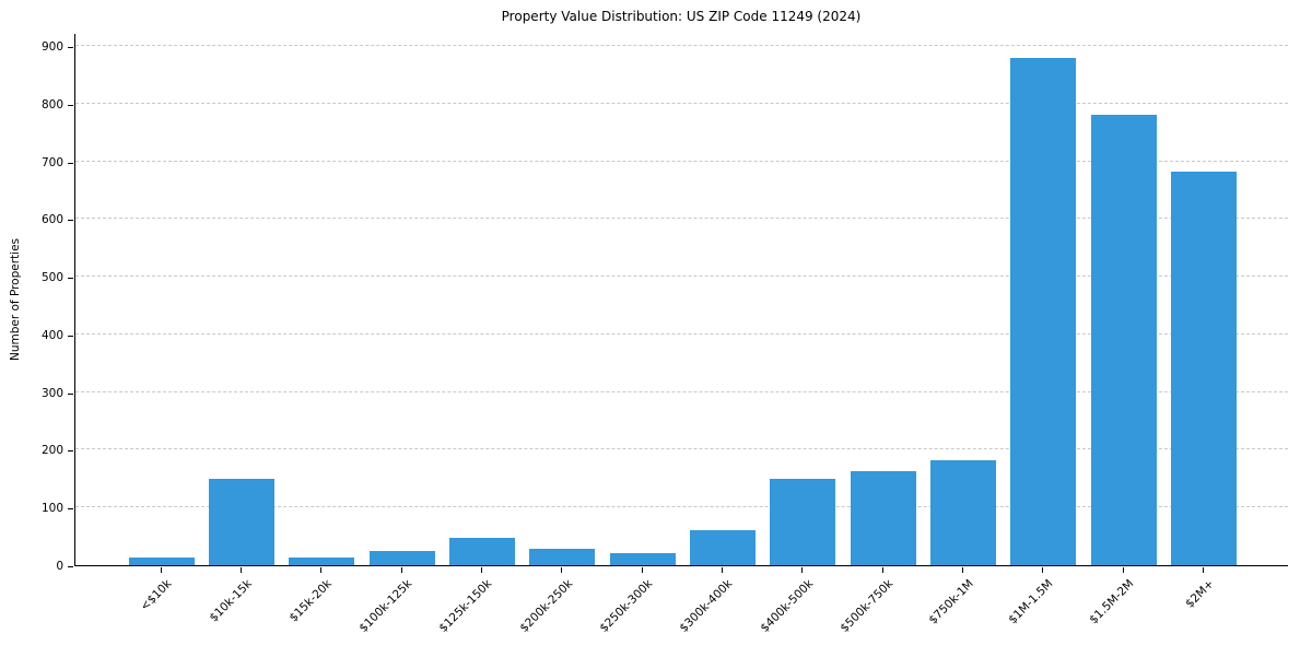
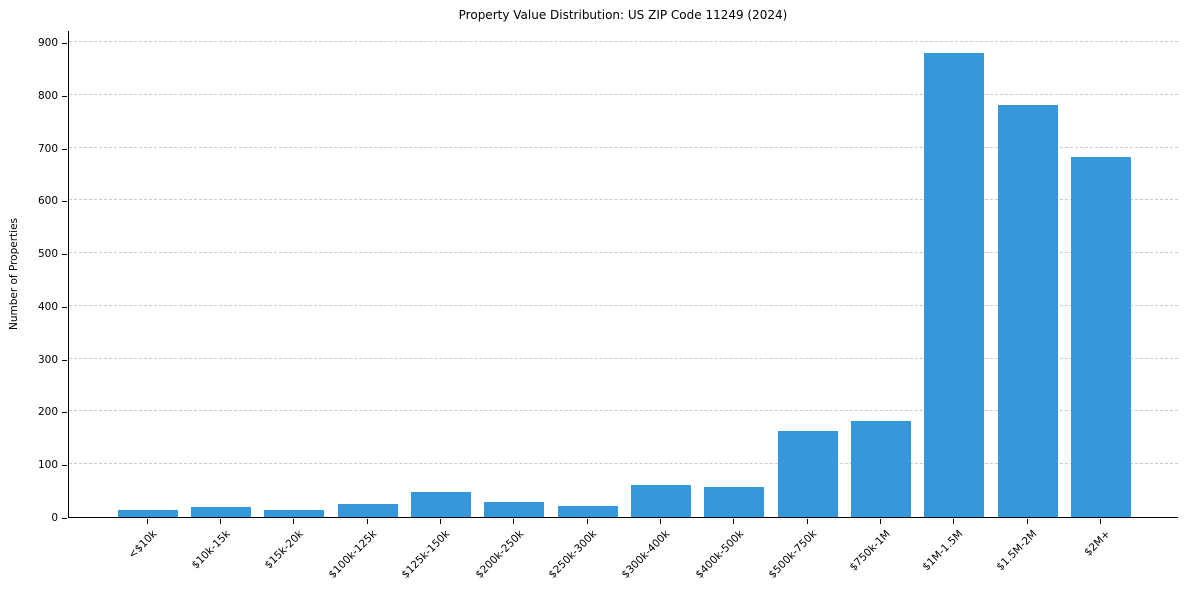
$10k-15k: 150 -> 20
$400k-500k: 150 -> 60
